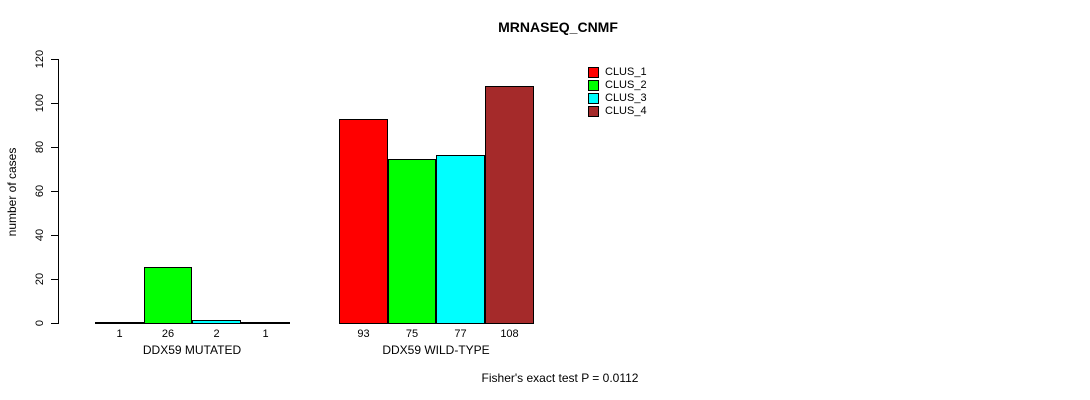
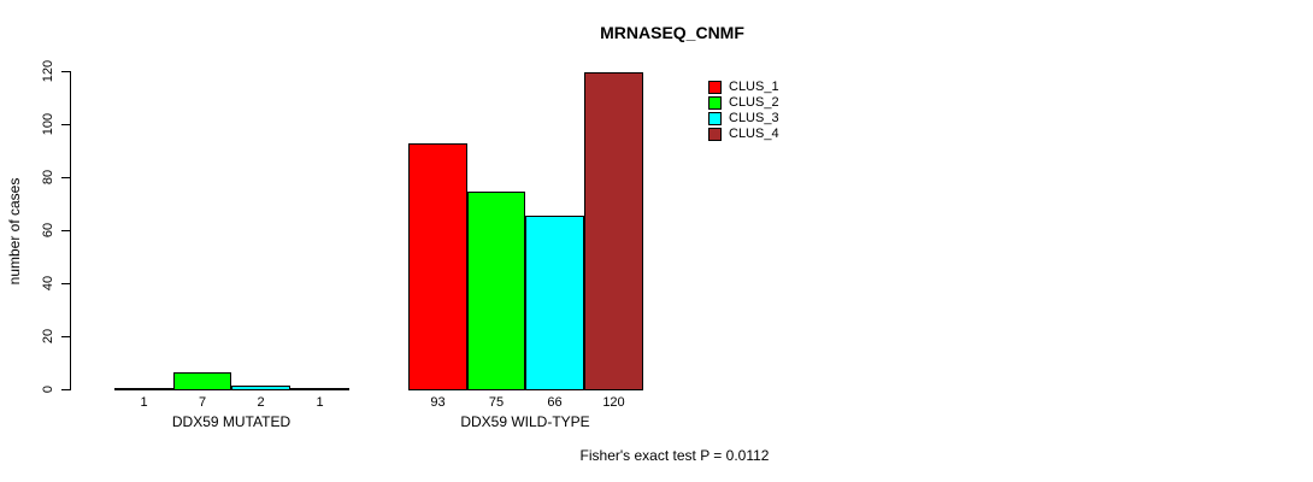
CLUS_2/DDX59 MUTATED: 26 -> 7
CLUS_3/DDX59 WILD-TYPE: 77 -> 66
CLUS_4/DDX59 WILD-TYPE: 108 -> 120
